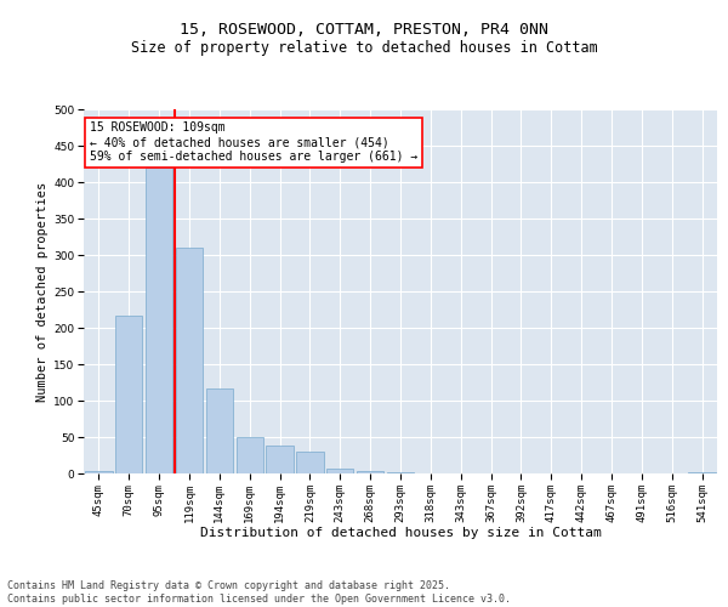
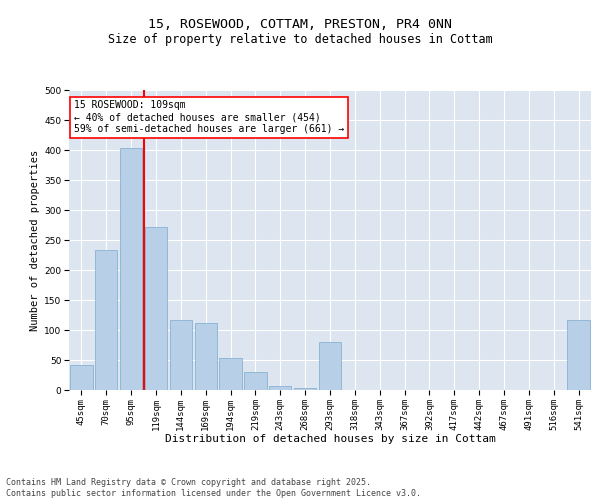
45sqm: 3 -> 42
70sqm: 216 -> 234
95sqm: 420 -> 404
119sqm: 310 -> 272
169sqm: 50 -> 112
194sqm: 38 -> 54
293sqm: 1 -> 80
541sqm: 1 -> 116
